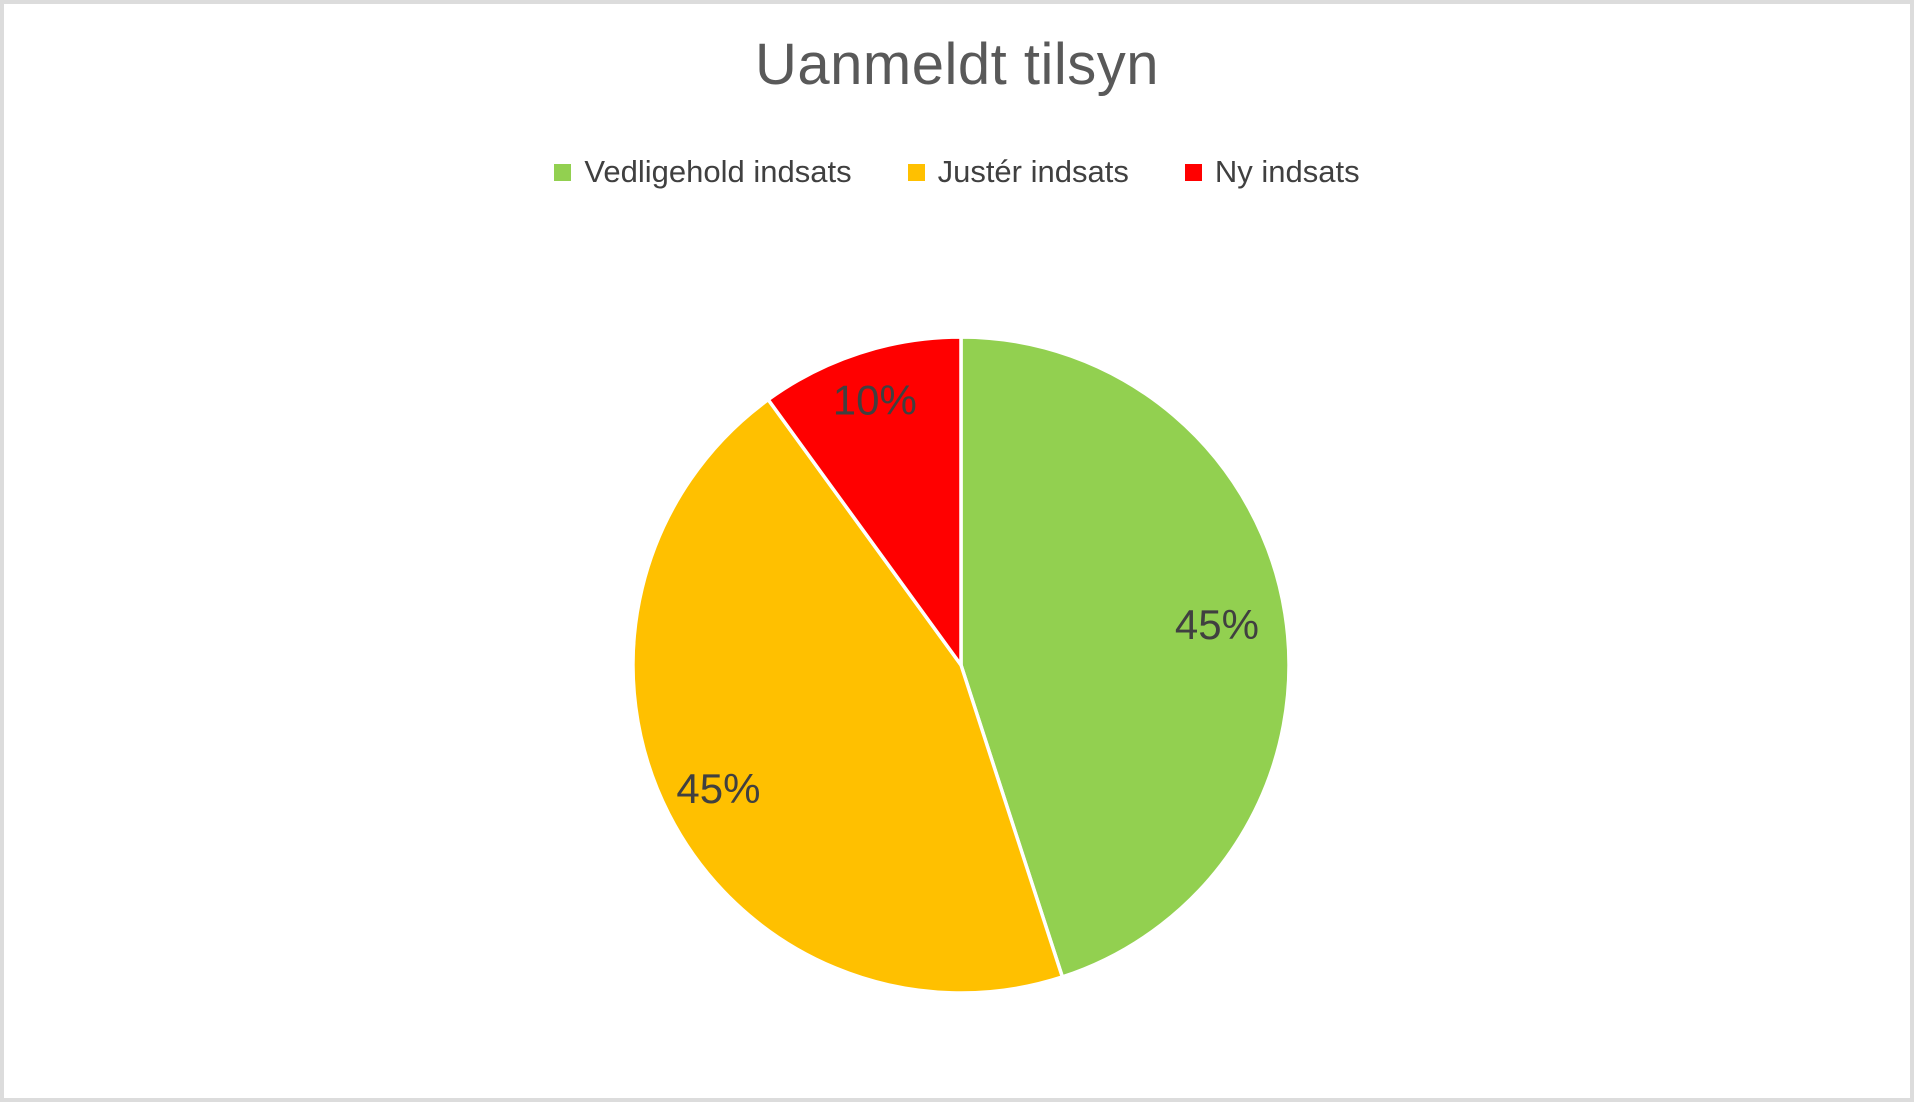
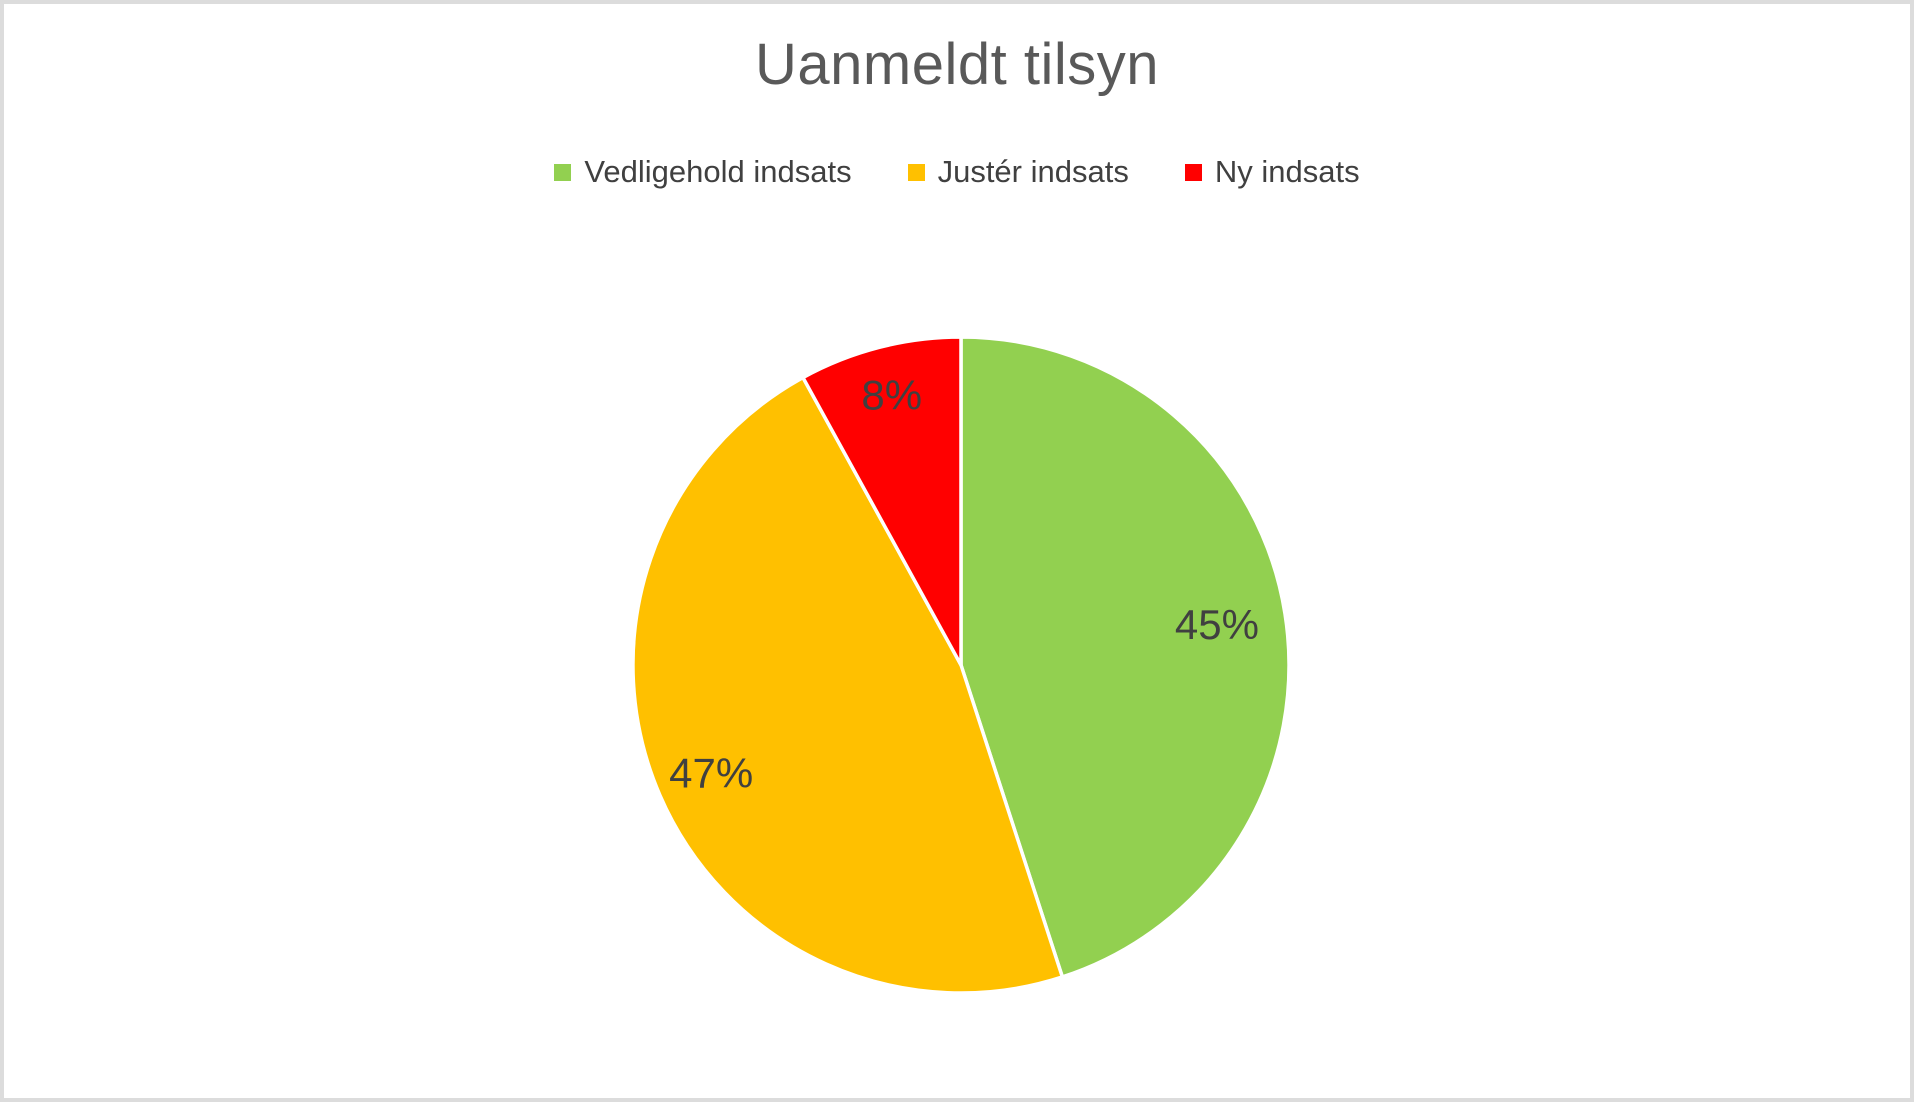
Justér indsats: 45% -> 47%
Ny indsats: 10% -> 8%
